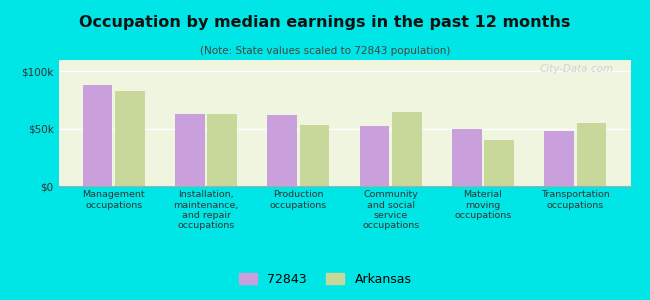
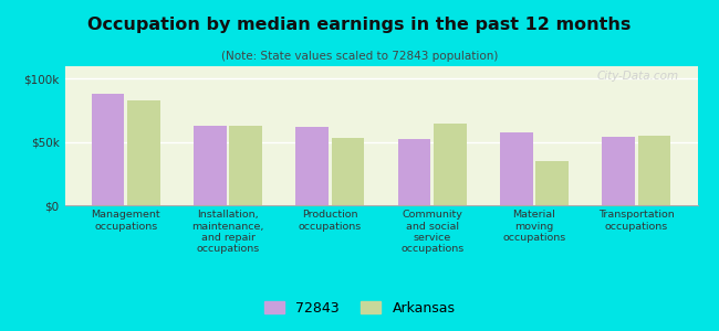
72843/Material moving occupations: $50k -> $58k
Arkansas/Material moving occupations: $40k -> $35k
72843/Transportation occupations: $48k -> $54k
